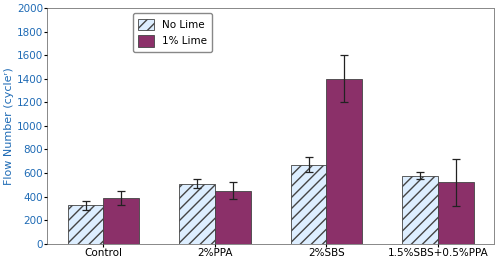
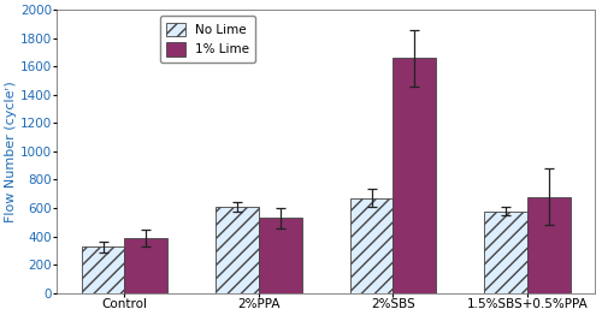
No Lime/2%PPA: 510 -> 610
1% Lime/2%PPA: 450 -> 530
1% Lime/2%SBS: 1400 -> 1660
1% Lime/1.5%SBS+0.5%PPA: 520 -> 680
